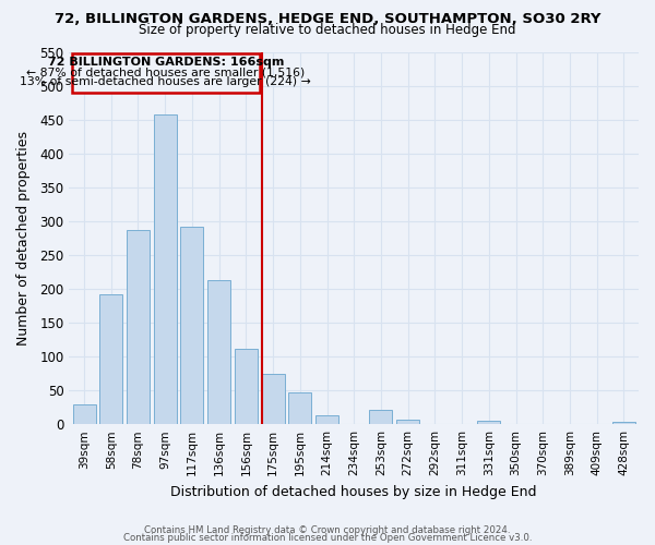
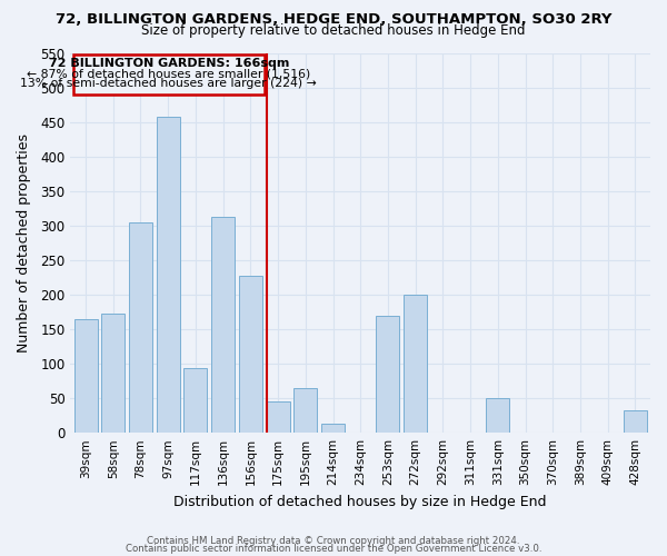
39sqm: 30 -> 164
58sqm: 192 -> 172
78sqm: 287 -> 304
117sqm: 291 -> 94
136sqm: 213 -> 312
156sqm: 111 -> 228
175sqm: 75 -> 46
195sqm: 47 -> 64
253sqm: 22 -> 170
272sqm: 7 -> 200
331sqm: 5 -> 50
428sqm: 4 -> 32
